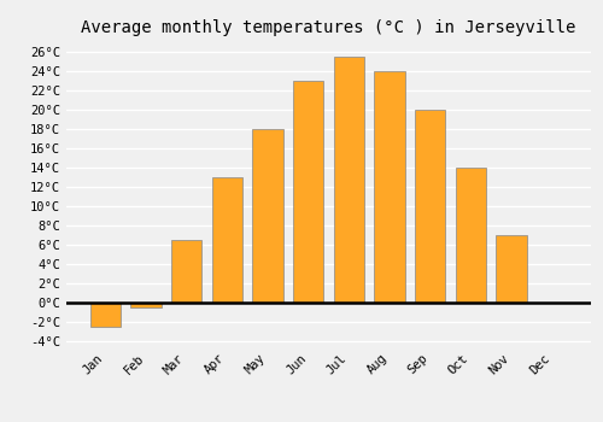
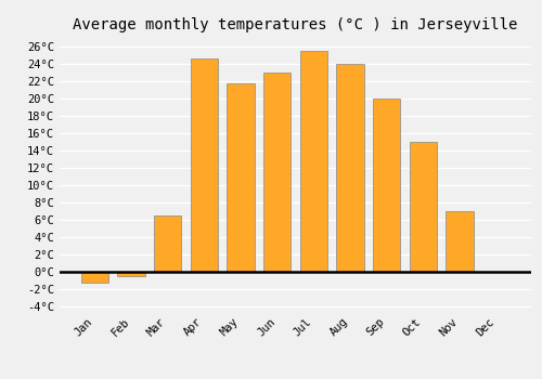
Jan: -2.5°C -> -1.2°C
Apr: 13.0°C -> 24.6°C
May: 18.0°C -> 21.8°C
Oct: 14.0°C -> 15.0°C
